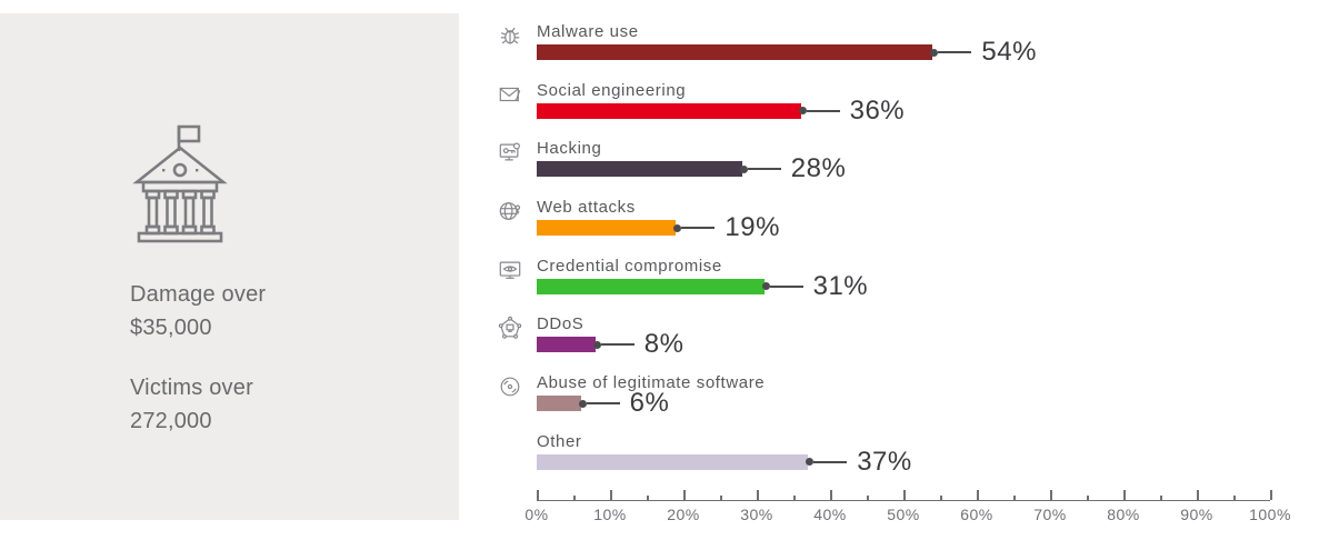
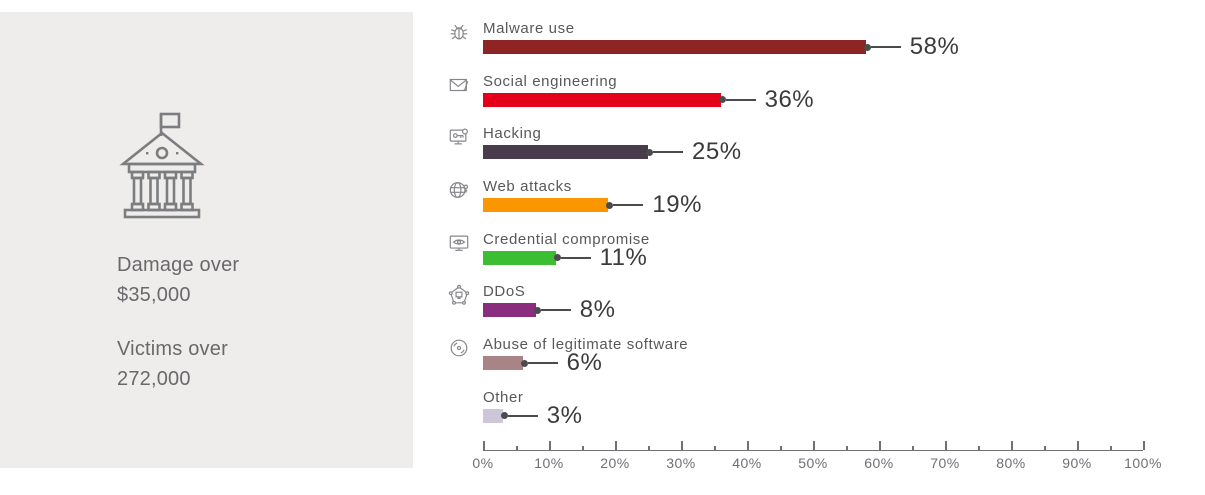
Malware use: 54% -> 58%
Hacking: 28% -> 25%
Credential compromise: 31% -> 11%
Other: 37% -> 3%
